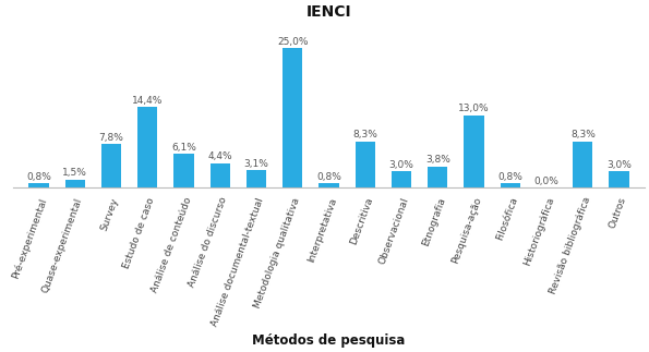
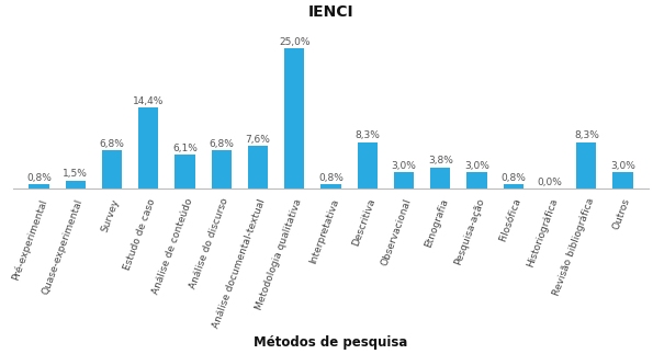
Survey: 7,8% -> 6,8%
Análise do discurso: 4,4% -> 6,8%
Análise documental-textual: 3,1% -> 7,6%
Pesquisa-ação: 13,0% -> 3,0%
